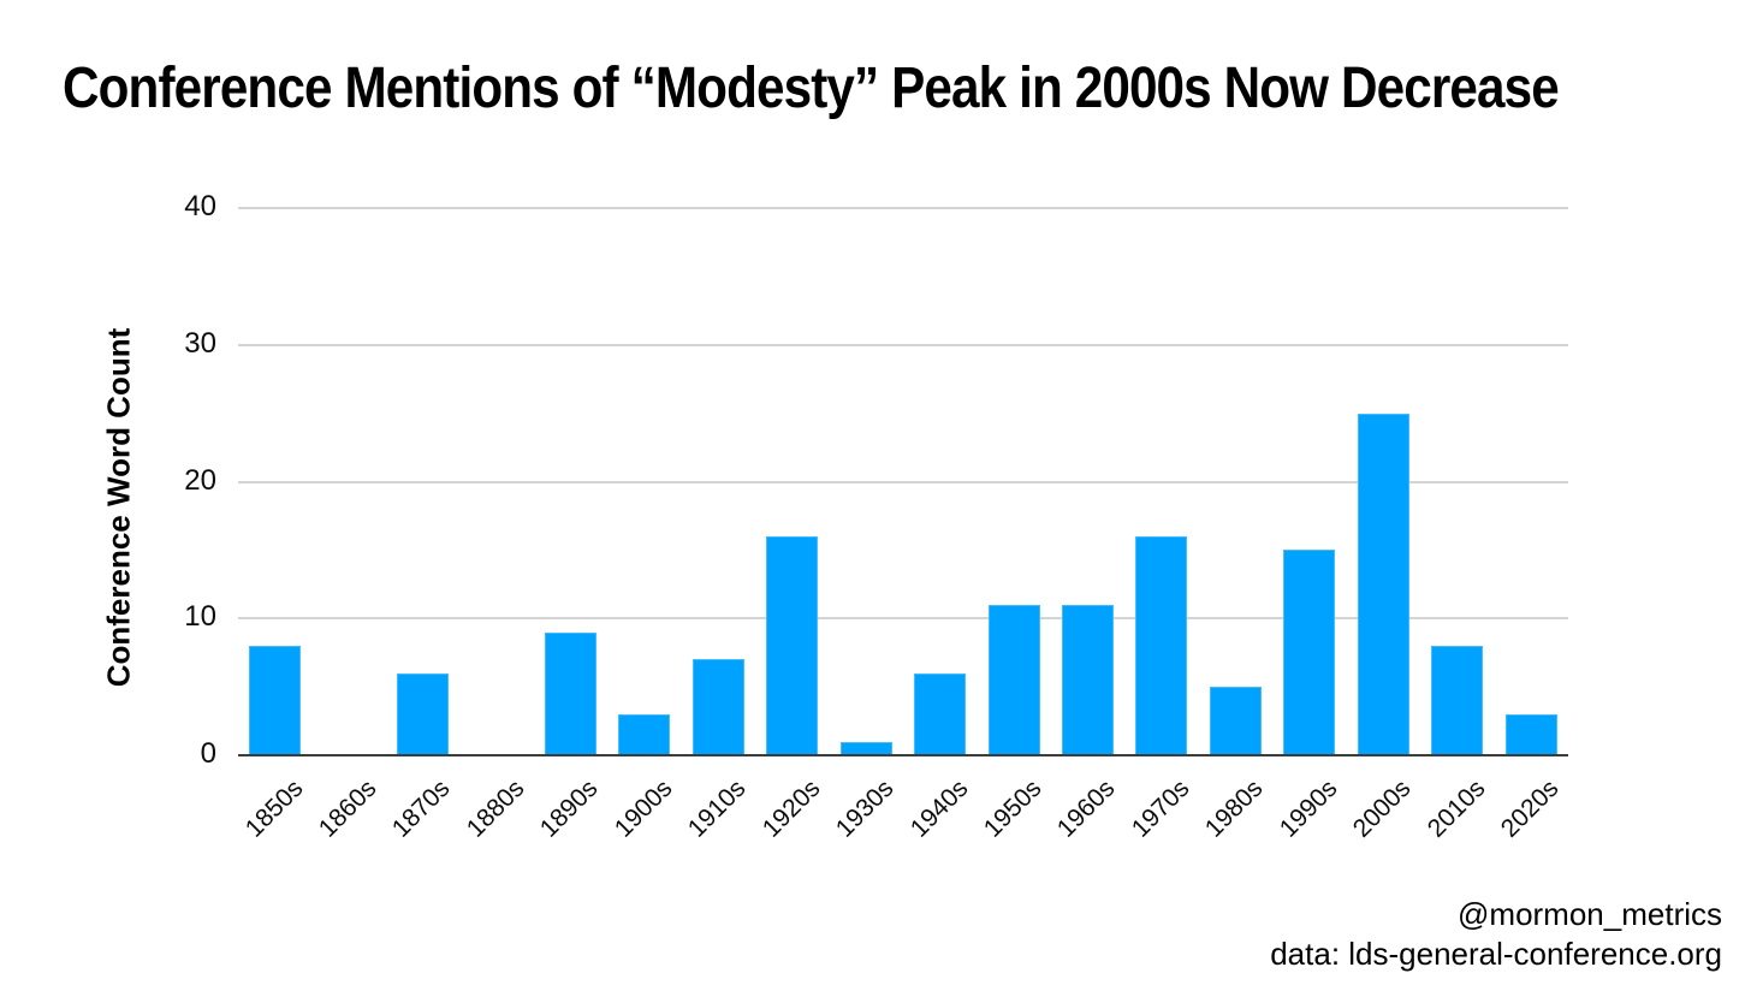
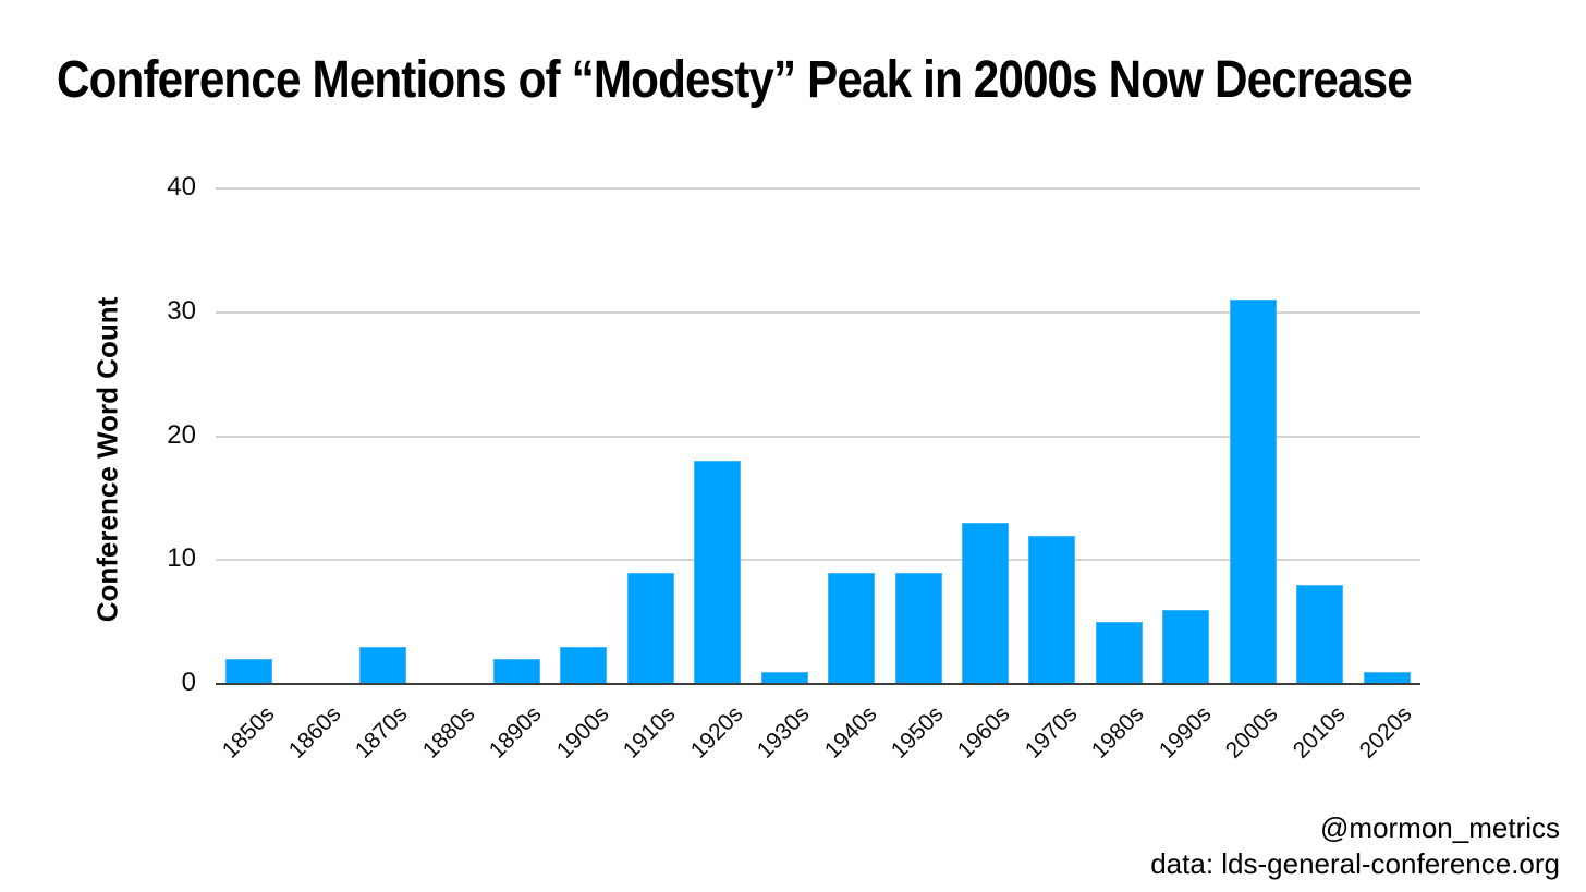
1850s: 8 -> 2
1870s: 6 -> 3
1890s: 9 -> 2
1910s: 7 -> 9
1920s: 16 -> 18
1940s: 6 -> 9
1950s: 11 -> 9
1960s: 11 -> 13
1970s: 16 -> 12
1990s: 15 -> 6
2000s: 25 -> 31
2020s: 3 -> 1
